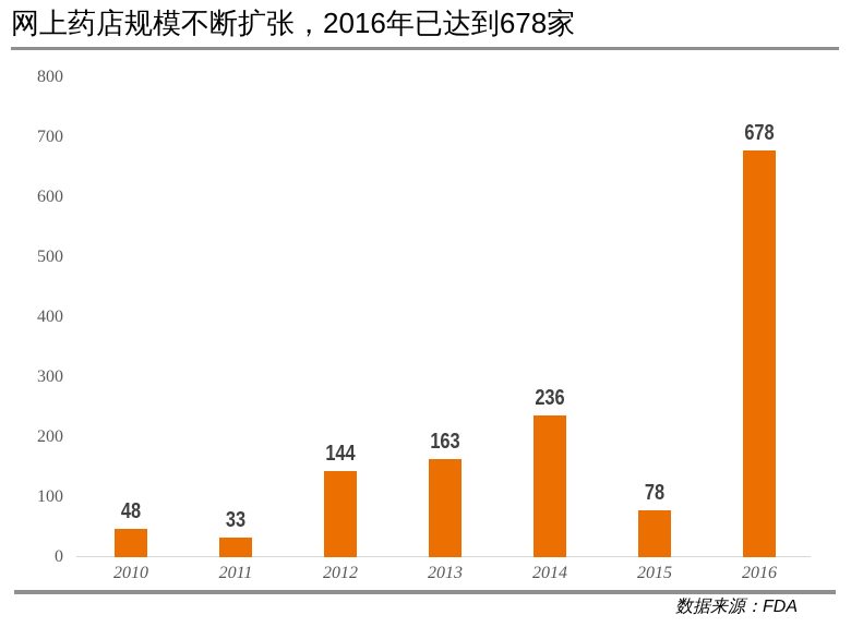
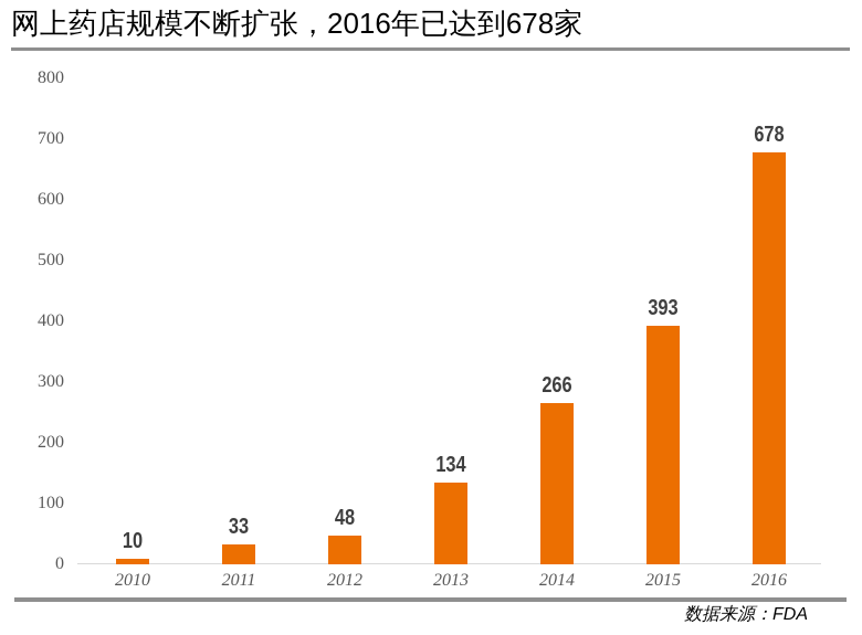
2010: 48 -> 10
2012: 144 -> 48
2013: 163 -> 134
2014: 236 -> 266
2015: 78 -> 393
